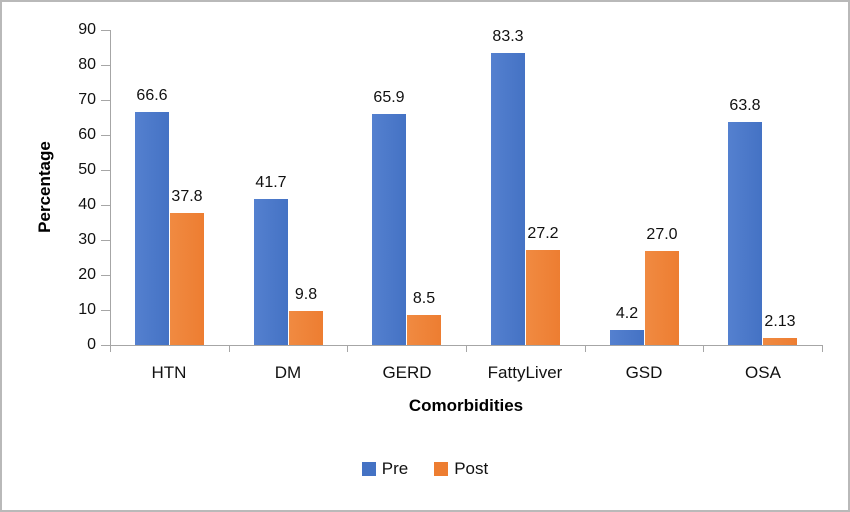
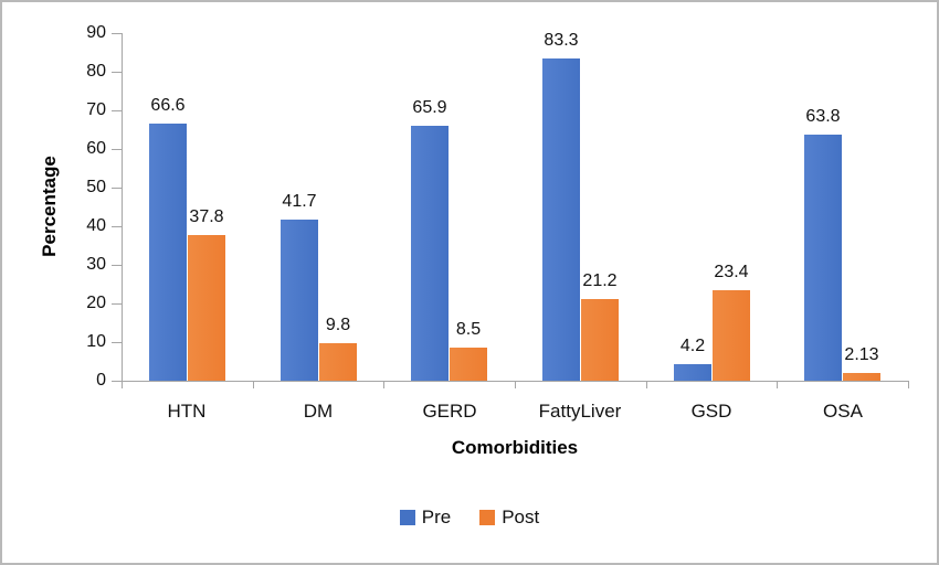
Post/FattyLiver: 27.2 -> 21.2
Post/GSD: 27.0 -> 23.4
